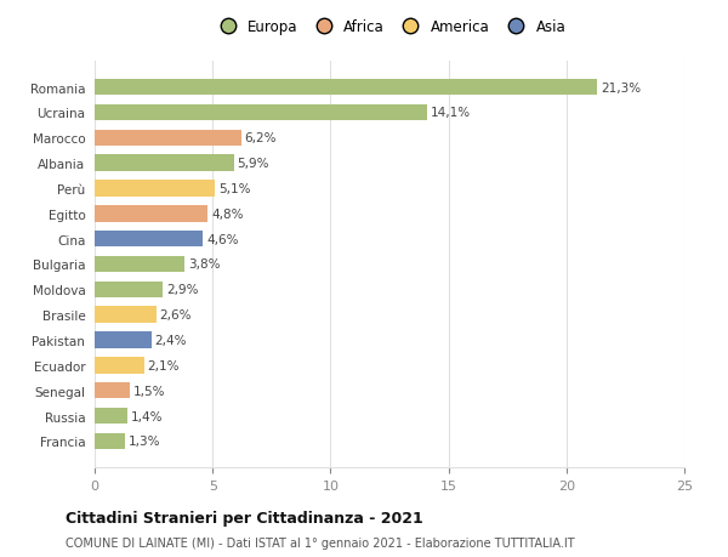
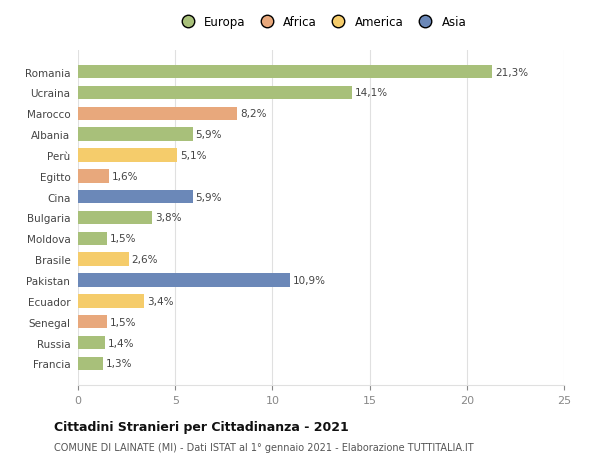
Marocco: 6,2% -> 8,2%
Egitto: 4,8% -> 1,6%
Cina: 4,6% -> 5,9%
Moldova: 2,9% -> 1,5%
Pakistan: 2,4% -> 10,9%
Ecuador: 2,1% -> 3,4%
